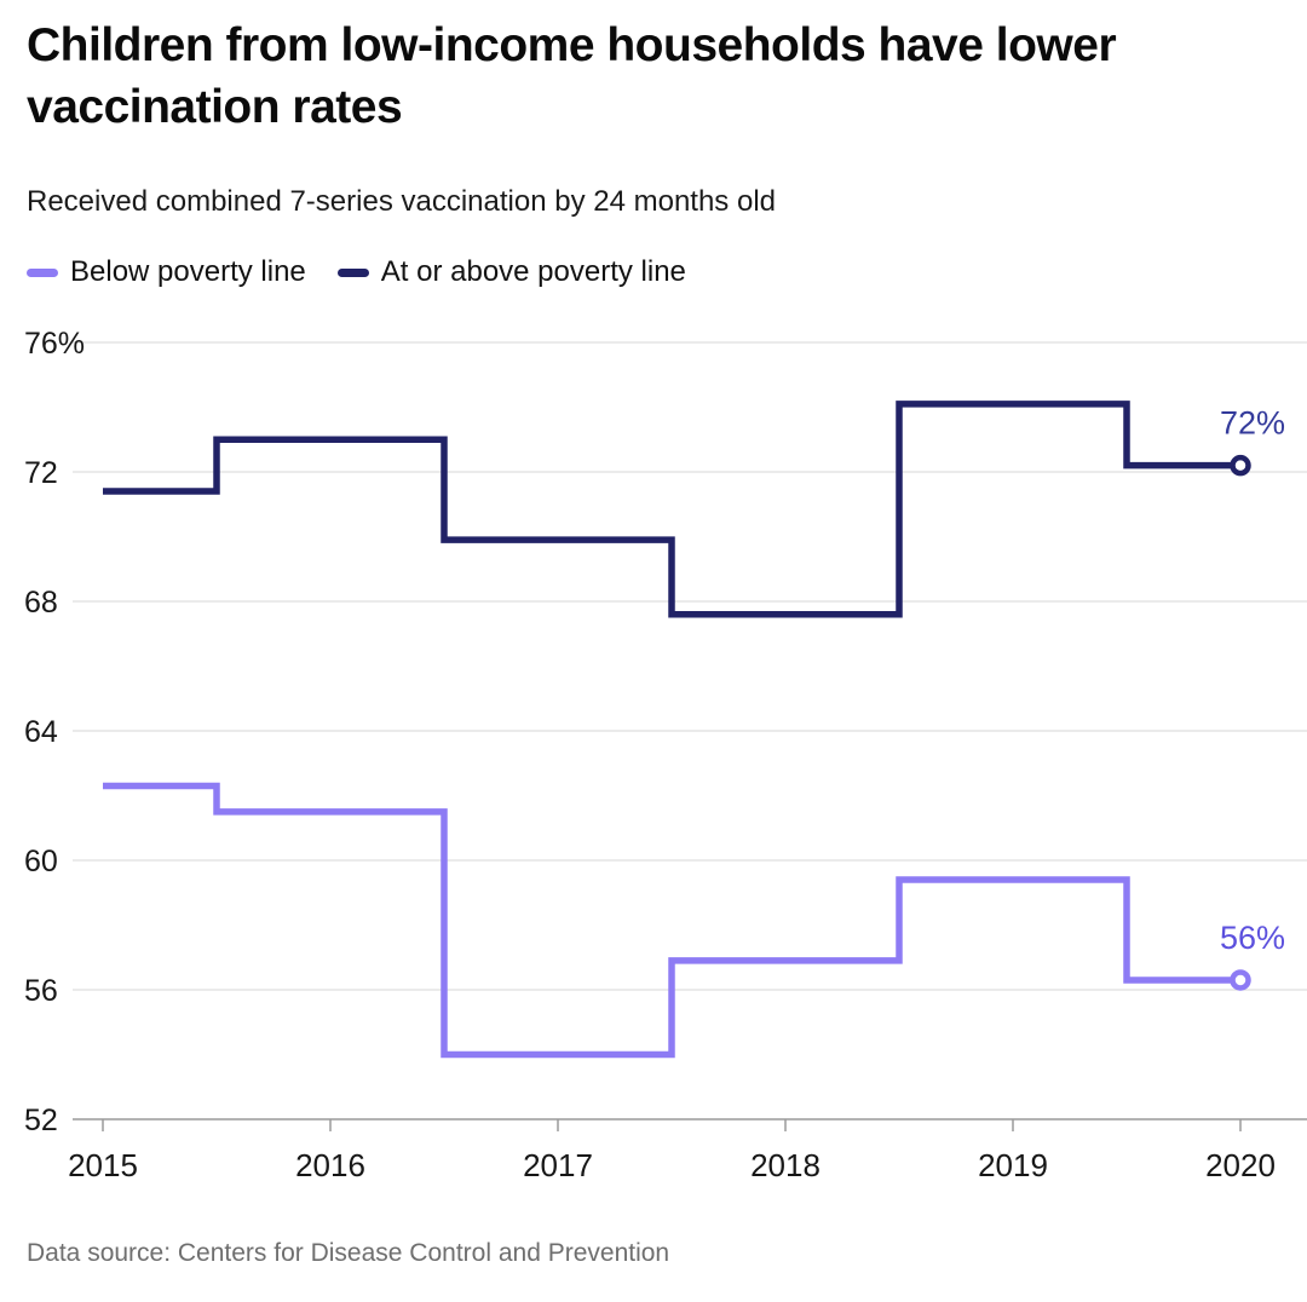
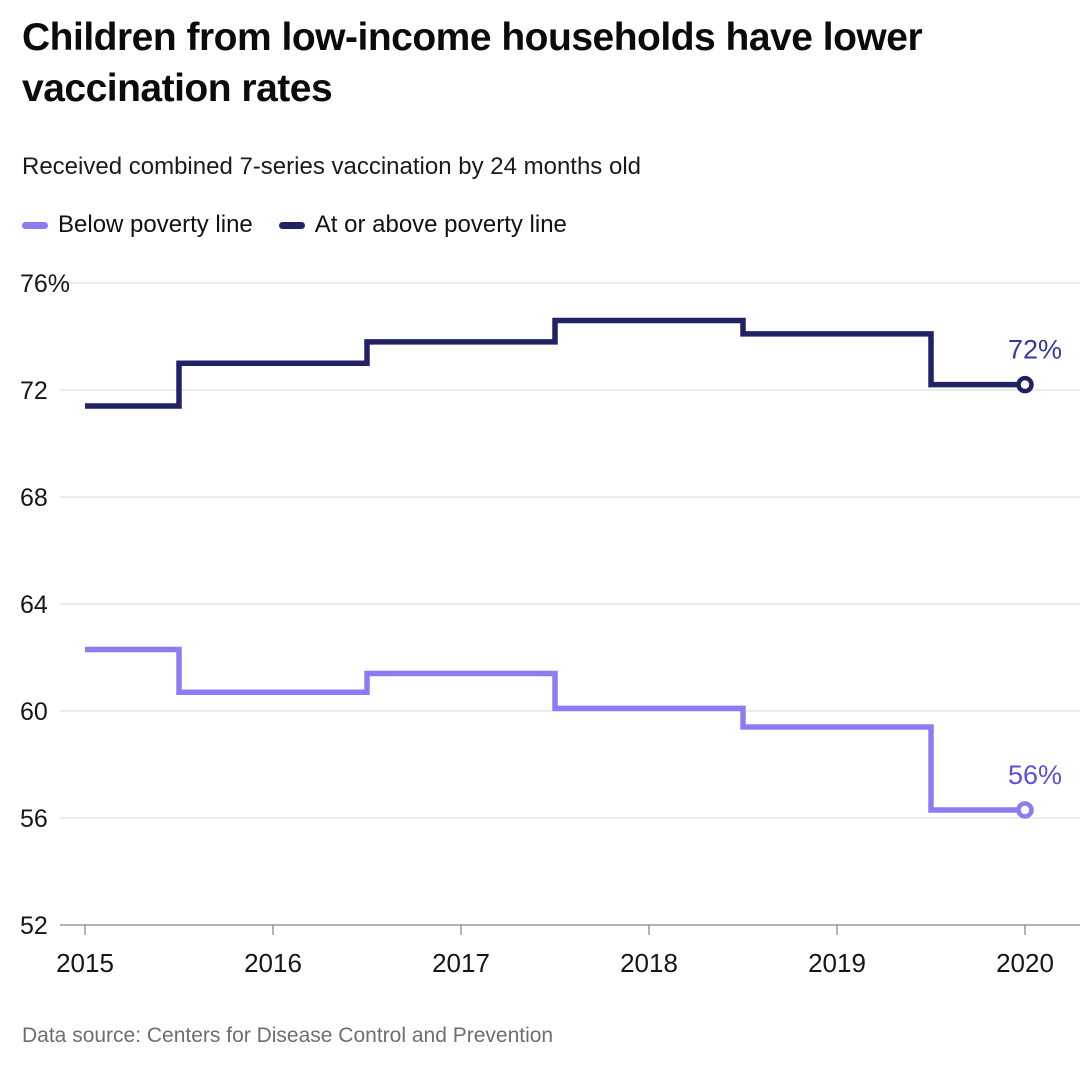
Below poverty line/2016: 61.5% -> 60.7%
Below poverty line/2017: 54.0% -> 61.4%
At or above poverty line/2017: 69.9% -> 73.8%
Below poverty line/2018: 56.9% -> 60.1%
At or above poverty line/2018: 67.6% -> 74.6%
